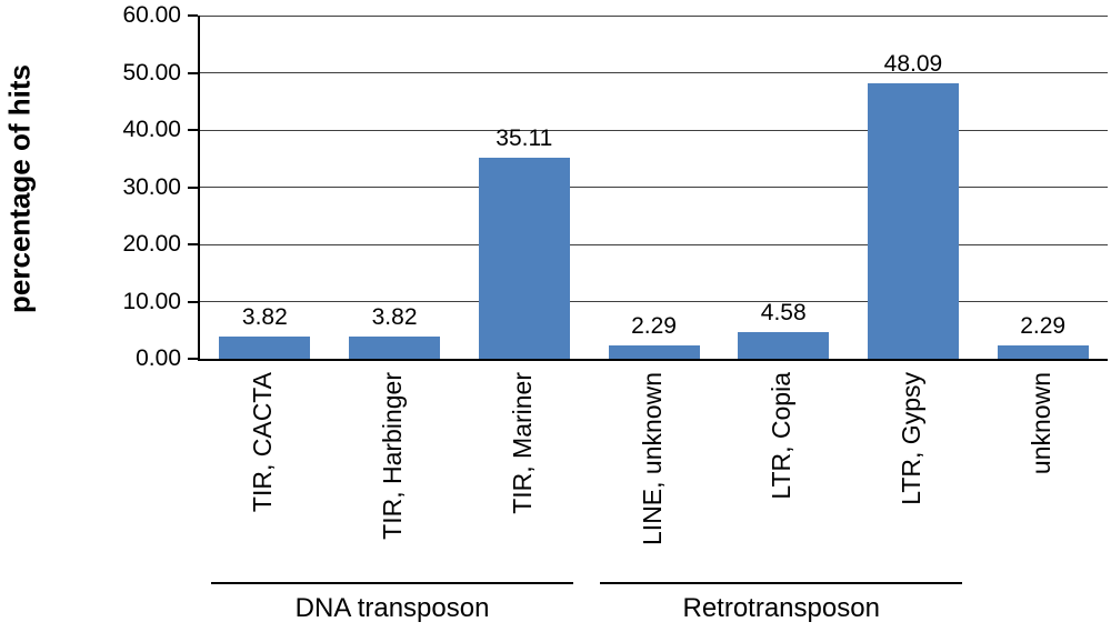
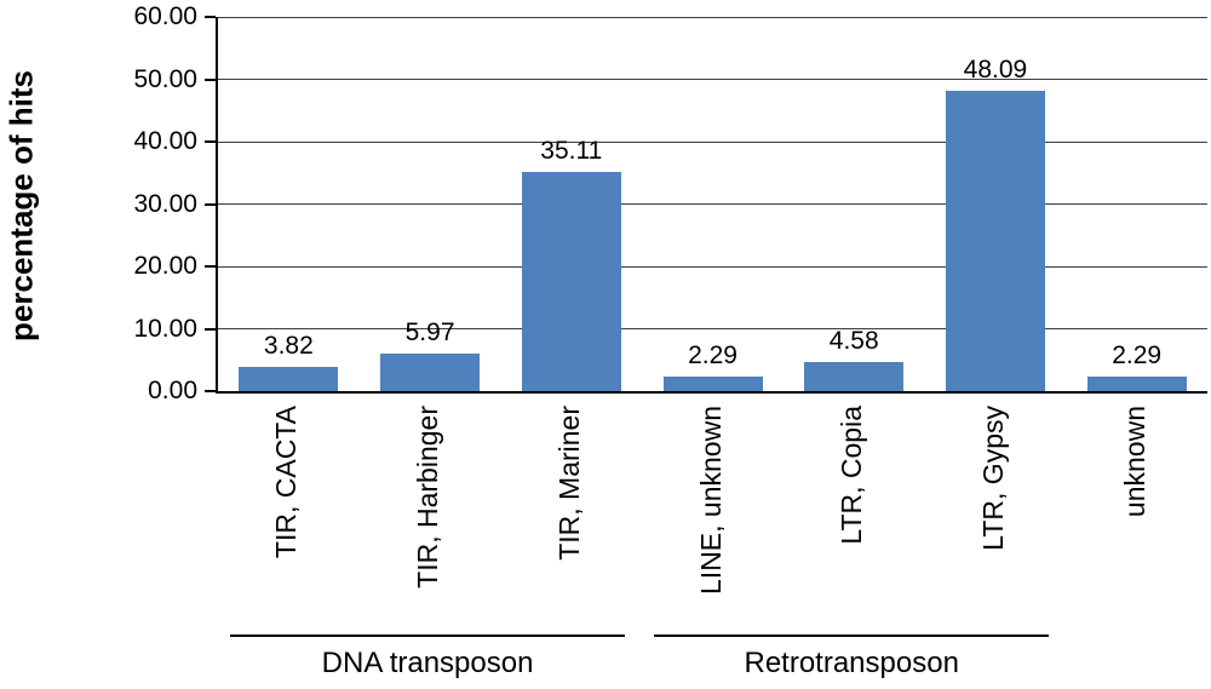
TIR, Harbinger: 3.82 -> 5.97
